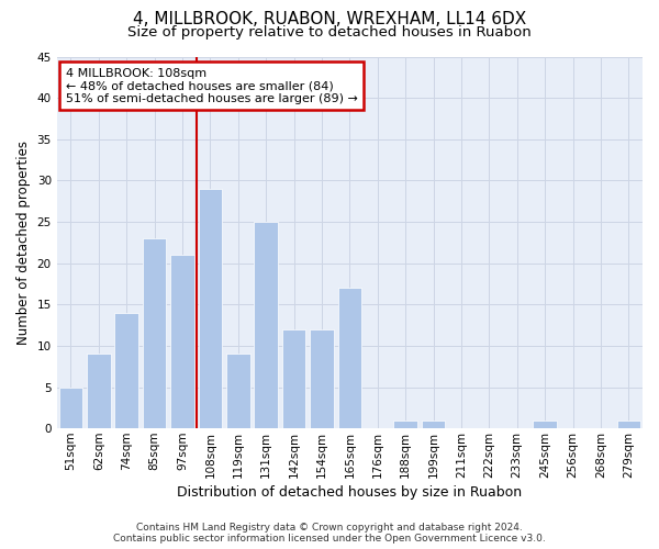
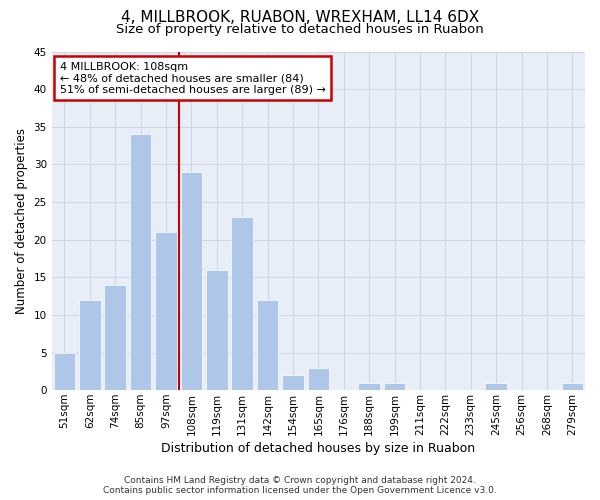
62sqm: 9 -> 12
85sqm: 23 -> 34
119sqm: 9 -> 16
131sqm: 25 -> 23
154sqm: 12 -> 2
165sqm: 17 -> 3
